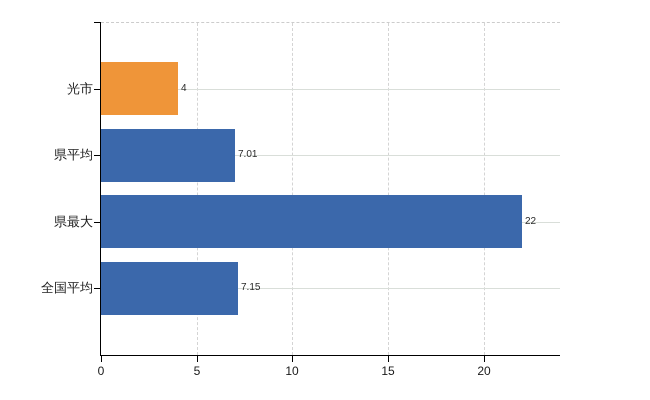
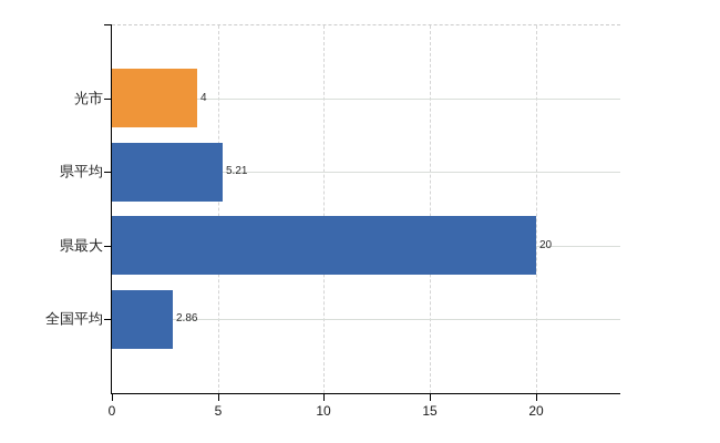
県平均: 7.01 -> 5.21
県最大: 22 -> 20
全国平均: 7.15 -> 2.86
